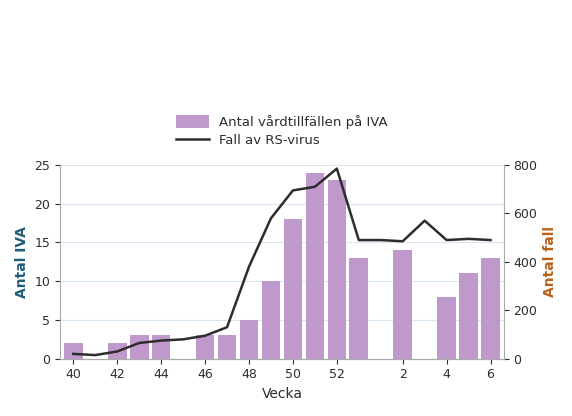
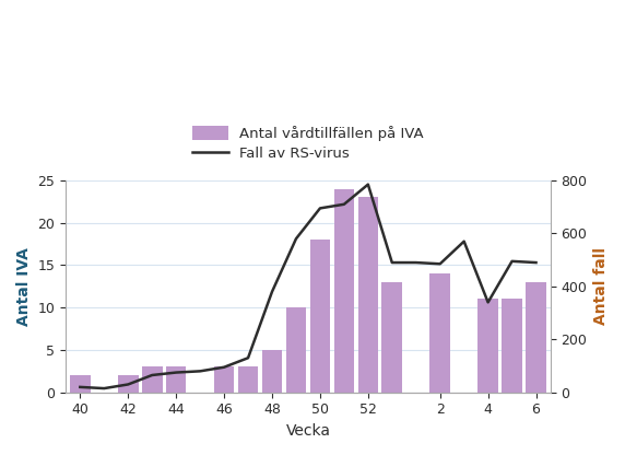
Antal vårdtillfällen på IVA/4: 8 -> 11
Fall av RS-virus/4: 490 -> 340
